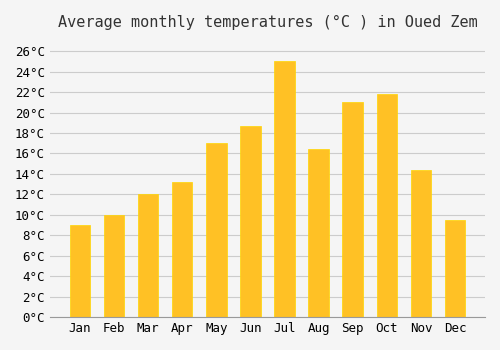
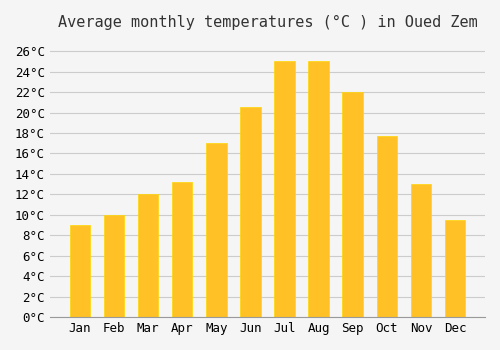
Jun: 18.7°C -> 20.5°C
Aug: 16.4°C -> 25.0°C
Sep: 21.0°C -> 22.0°C
Oct: 21.8°C -> 17.7°C
Nov: 14.4°C -> 13.0°C
